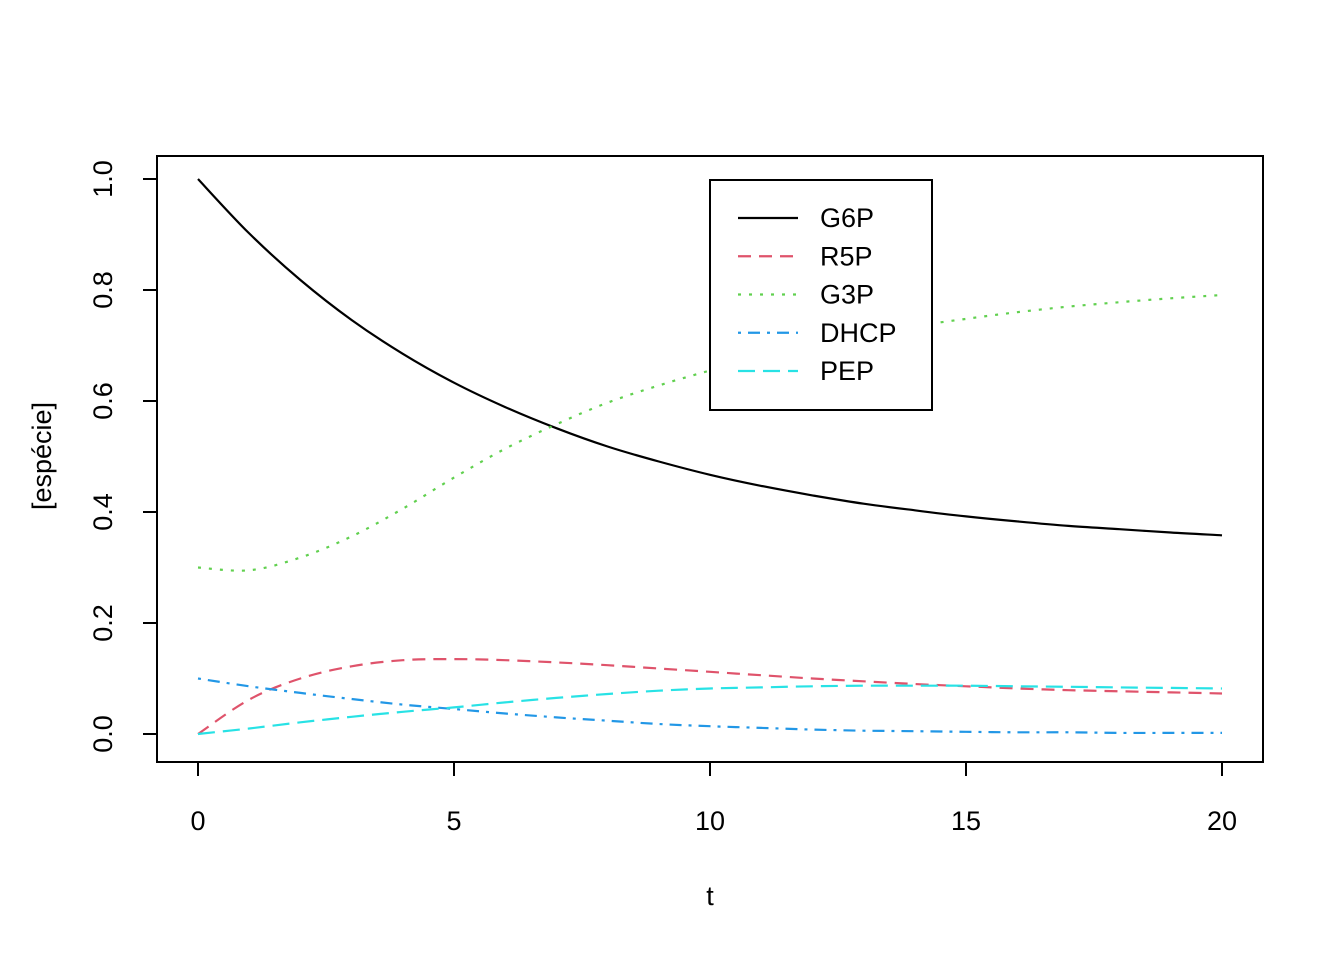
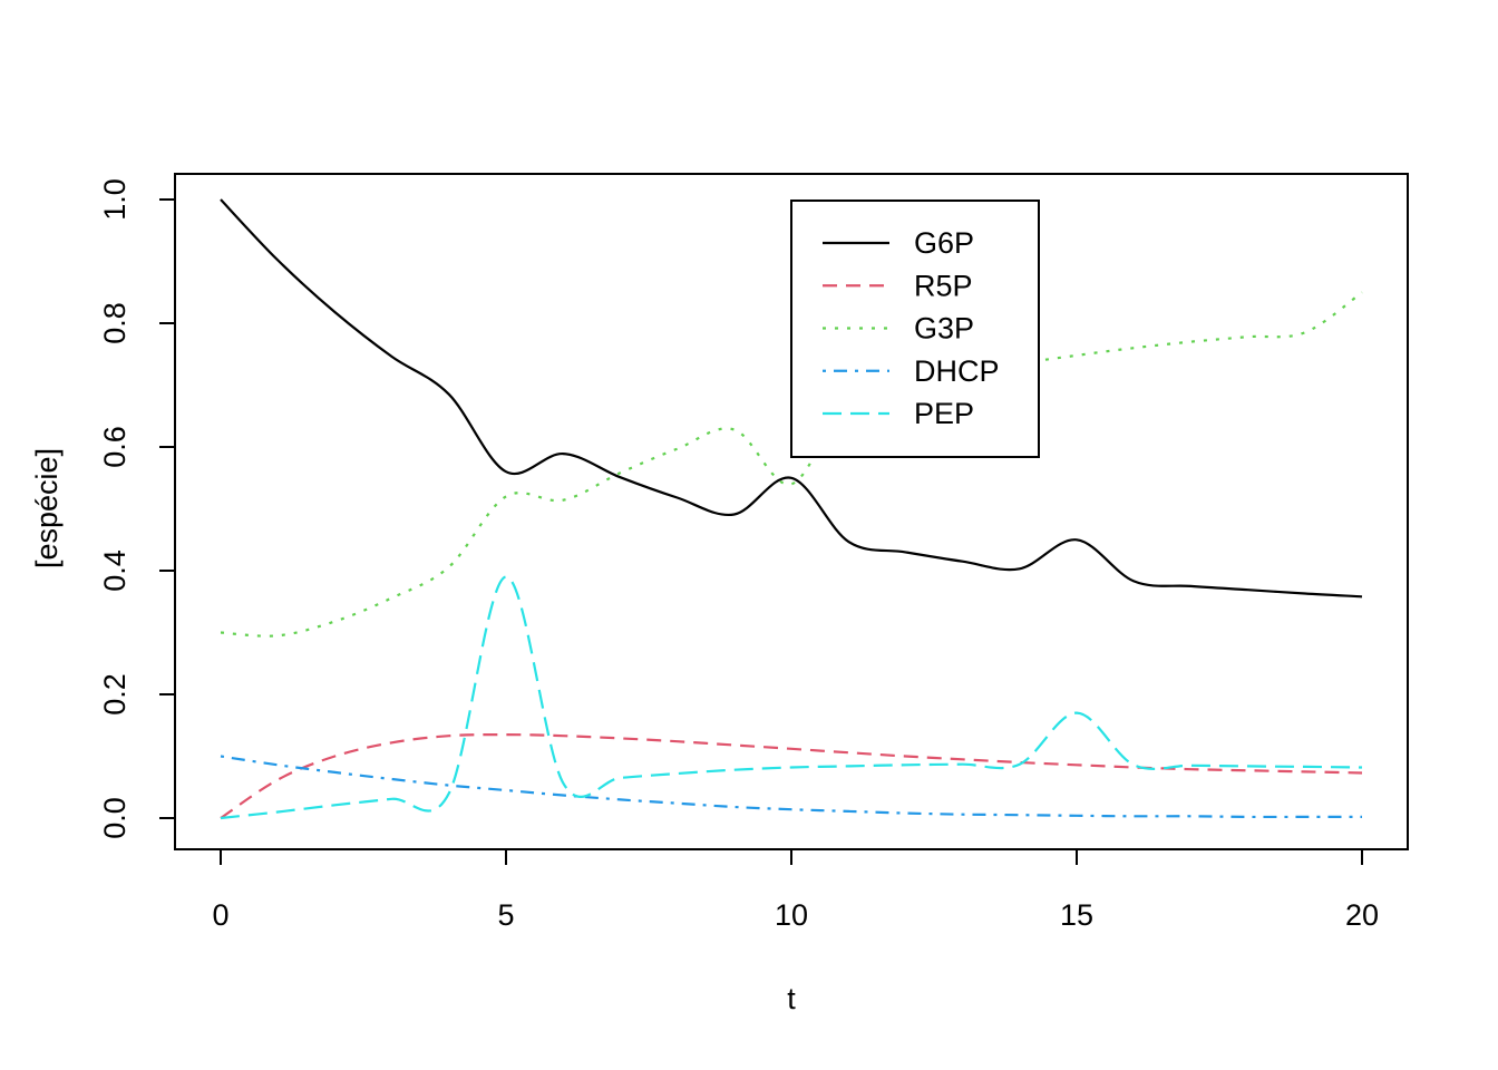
G6P/5: 0.63 -> 0.56
G3P/5: 0.46 -> 0.52
PEP/5: 0.05 -> 0.39
G6P/10: 0.47 -> 0.55
G3P/10: 0.66 -> 0.54
G6P/15: 0.39 -> 0.45
PEP/15: 0.09 -> 0.17
G3P/20: 0.79 -> 0.85
